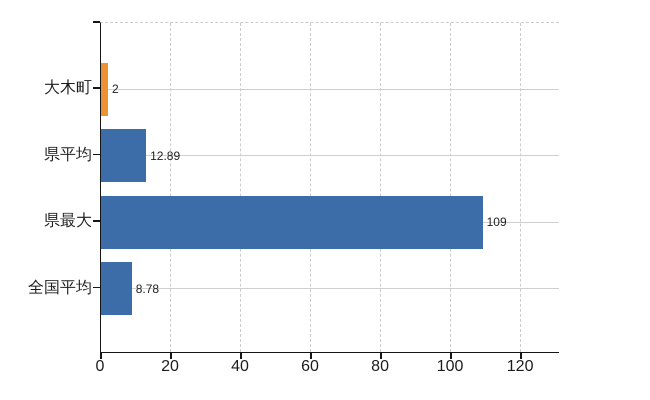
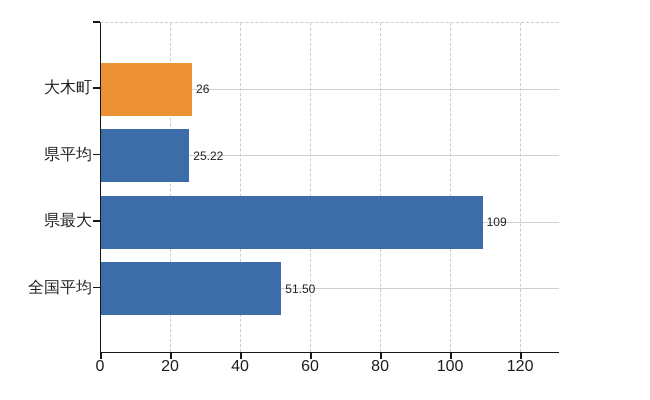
大木町: 2 -> 26
県平均: 12.89 -> 25.22
全国平均: 8.78 -> 51.50
